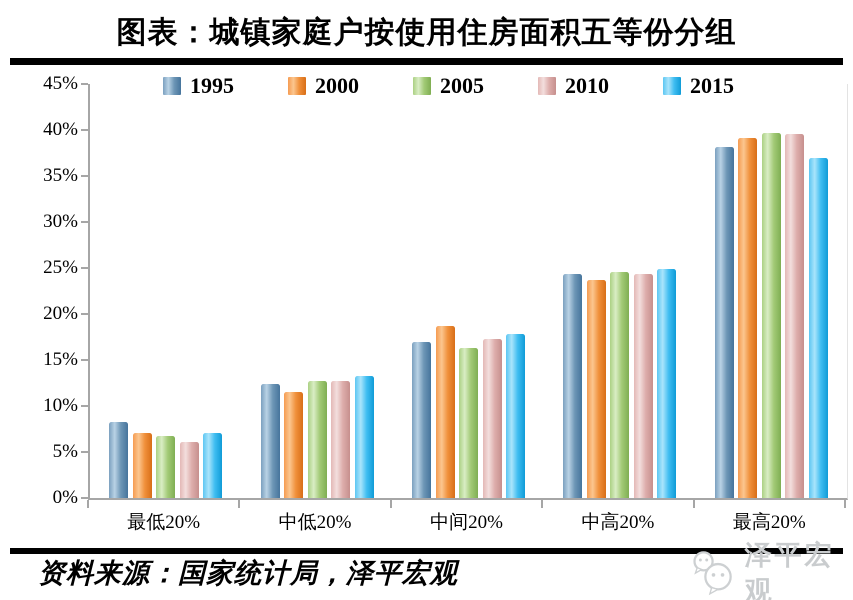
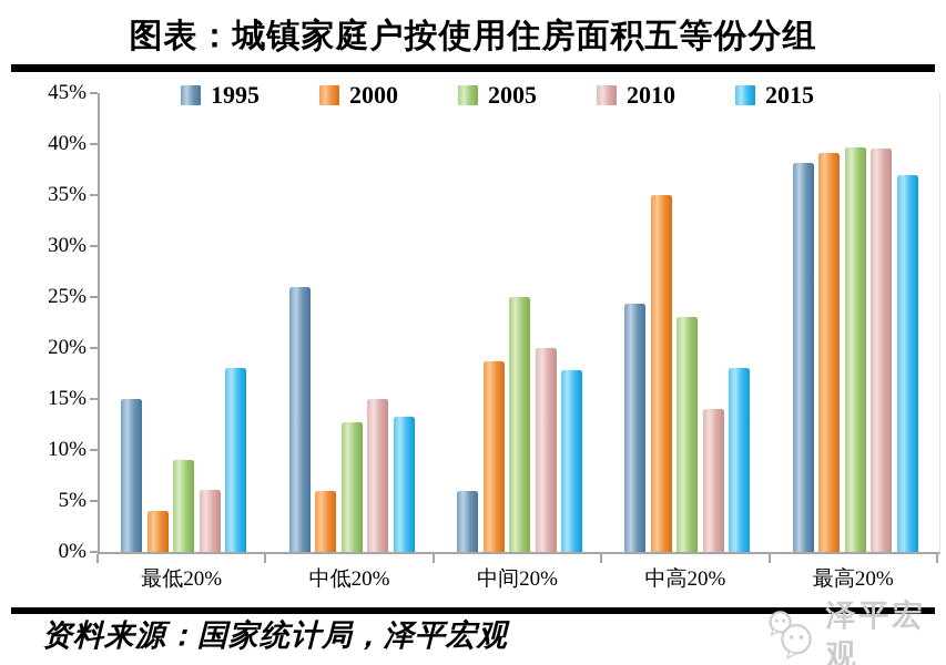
1995/最低20%: 8% -> 15%
2000/最低20%: 7% -> 4%
2005/最低20%: 7% -> 9%
2015/最低20%: 7% -> 18%
1995/中低20%: 12% -> 26%
2000/中低20%: 12% -> 6%
2010/中低20%: 13% -> 15%
1995/中间20%: 17% -> 6%
2005/中间20%: 16% -> 25%
2010/中间20%: 17% -> 20%
2000/中高20%: 24% -> 35%
2005/中高20%: 25% -> 23%
2010/中高20%: 24% -> 14%
2015/中高20%: 25% -> 18%
